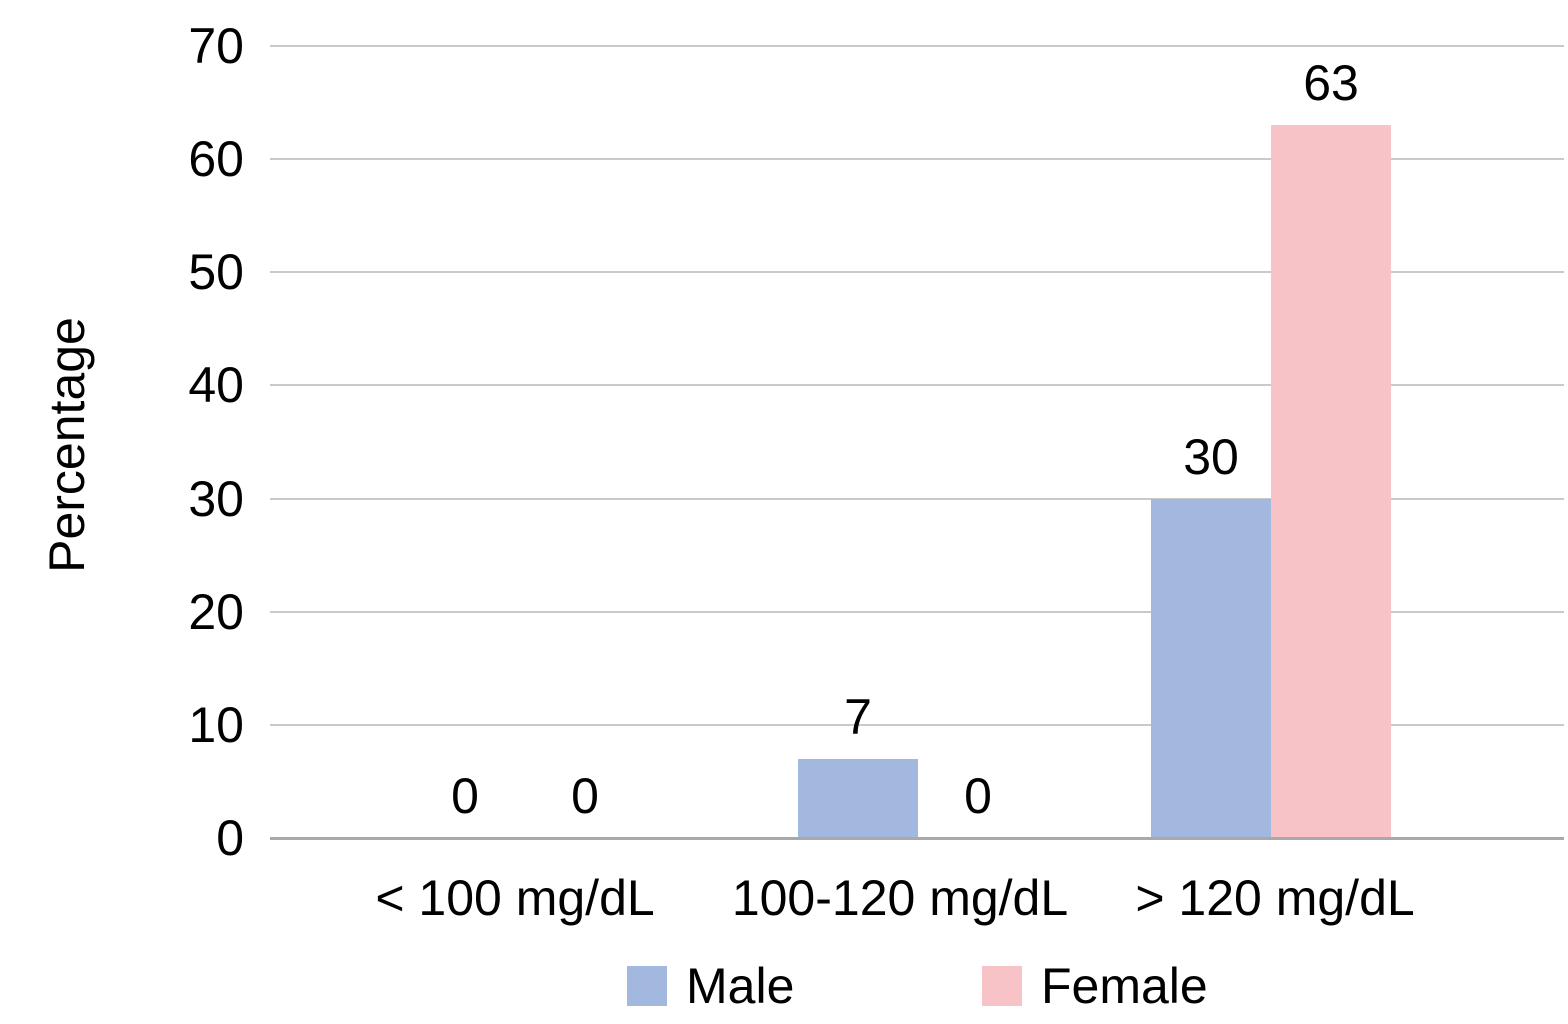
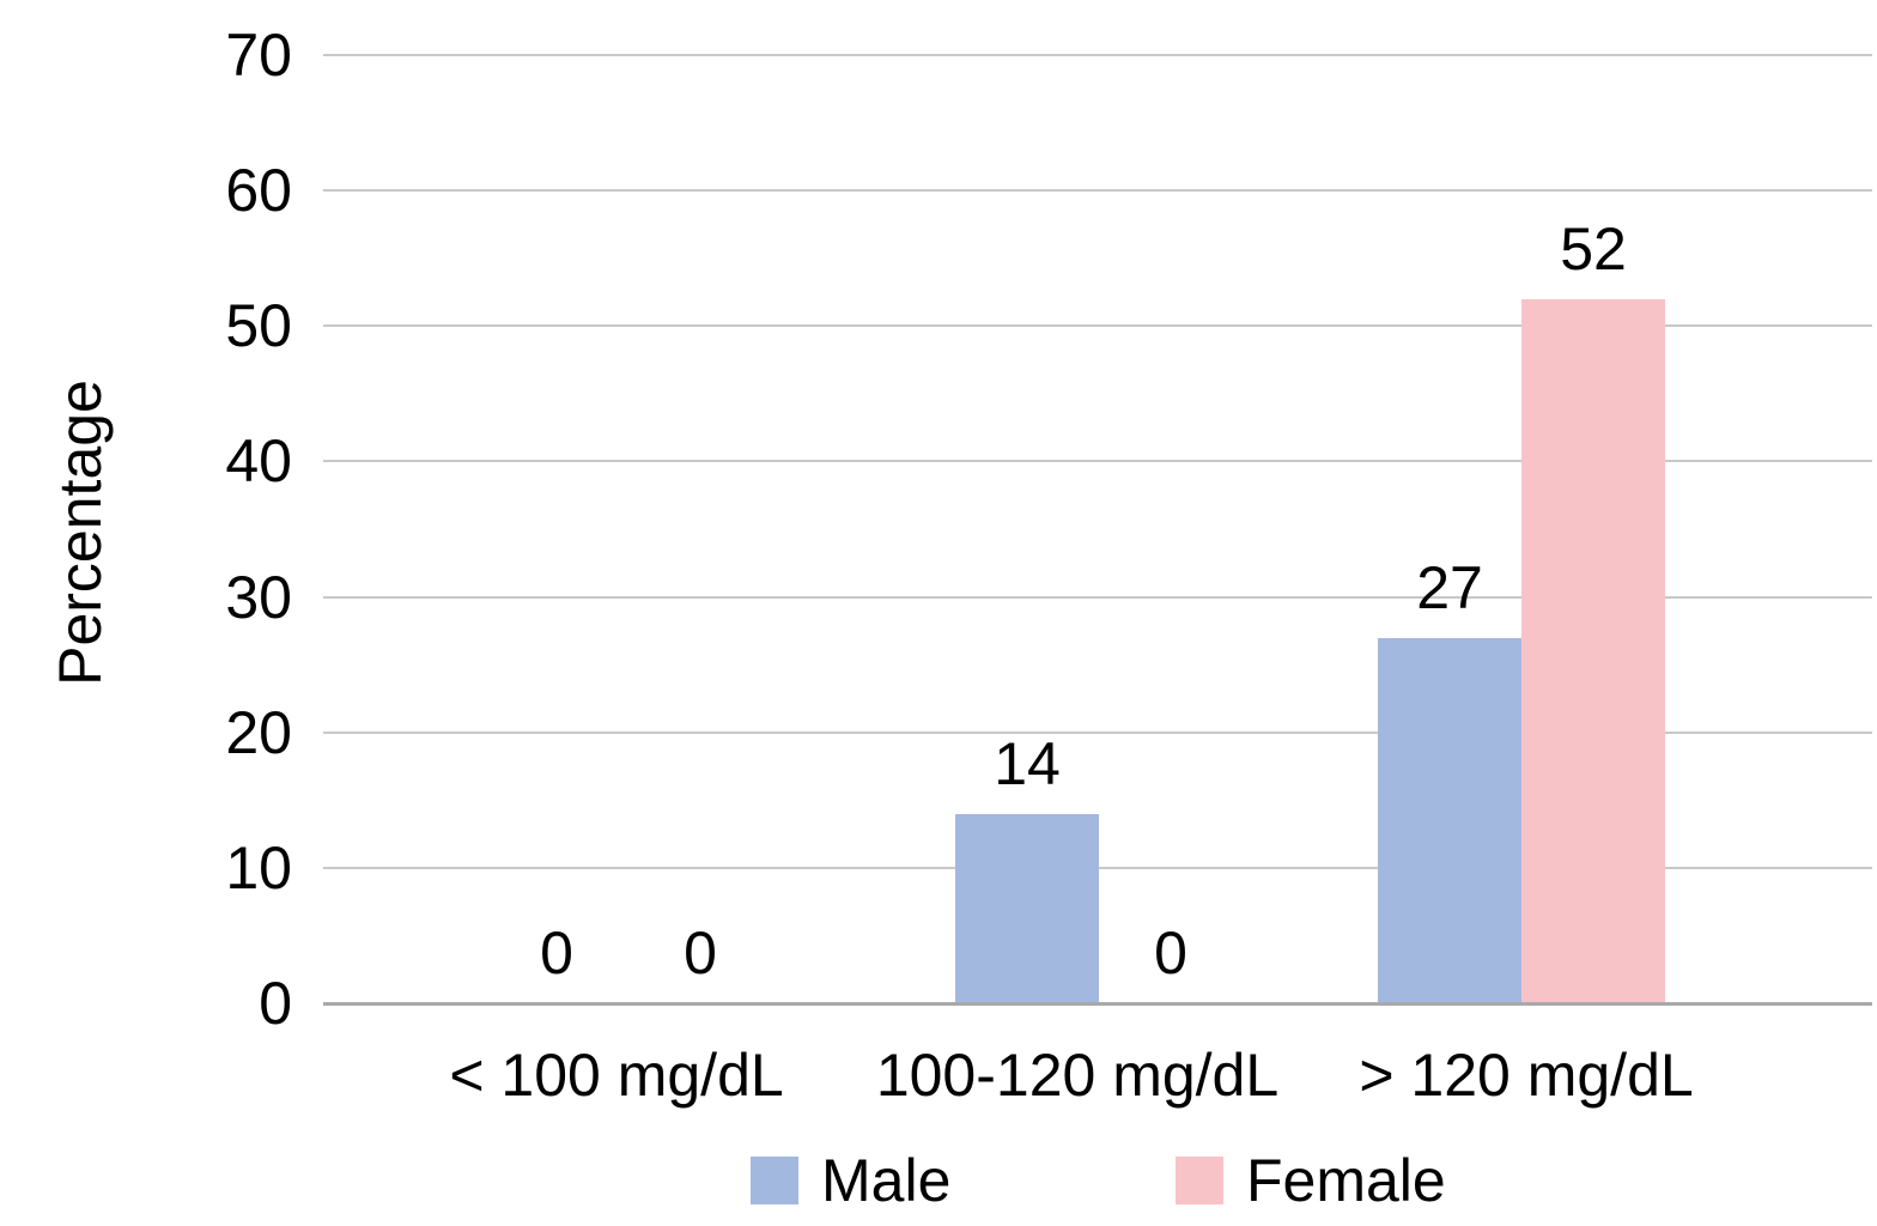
Male/100-120 mg/dL: 7 -> 14
Male/> 120 mg/dL: 30 -> 27
Female/> 120 mg/dL: 63 -> 52
